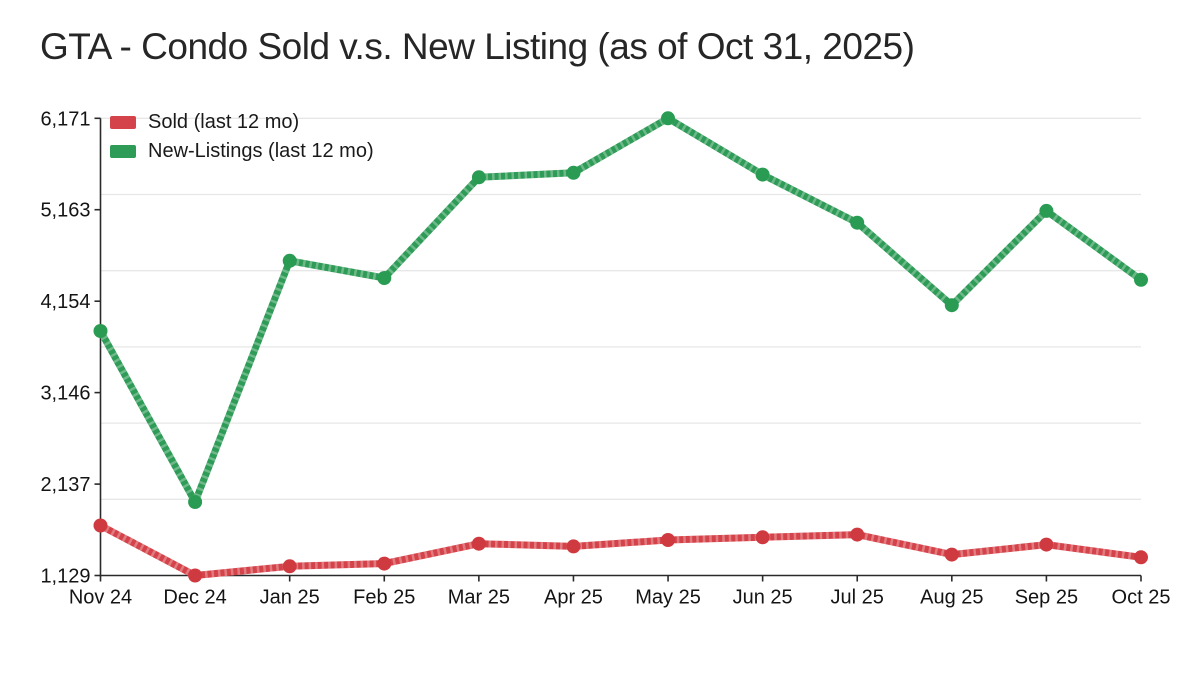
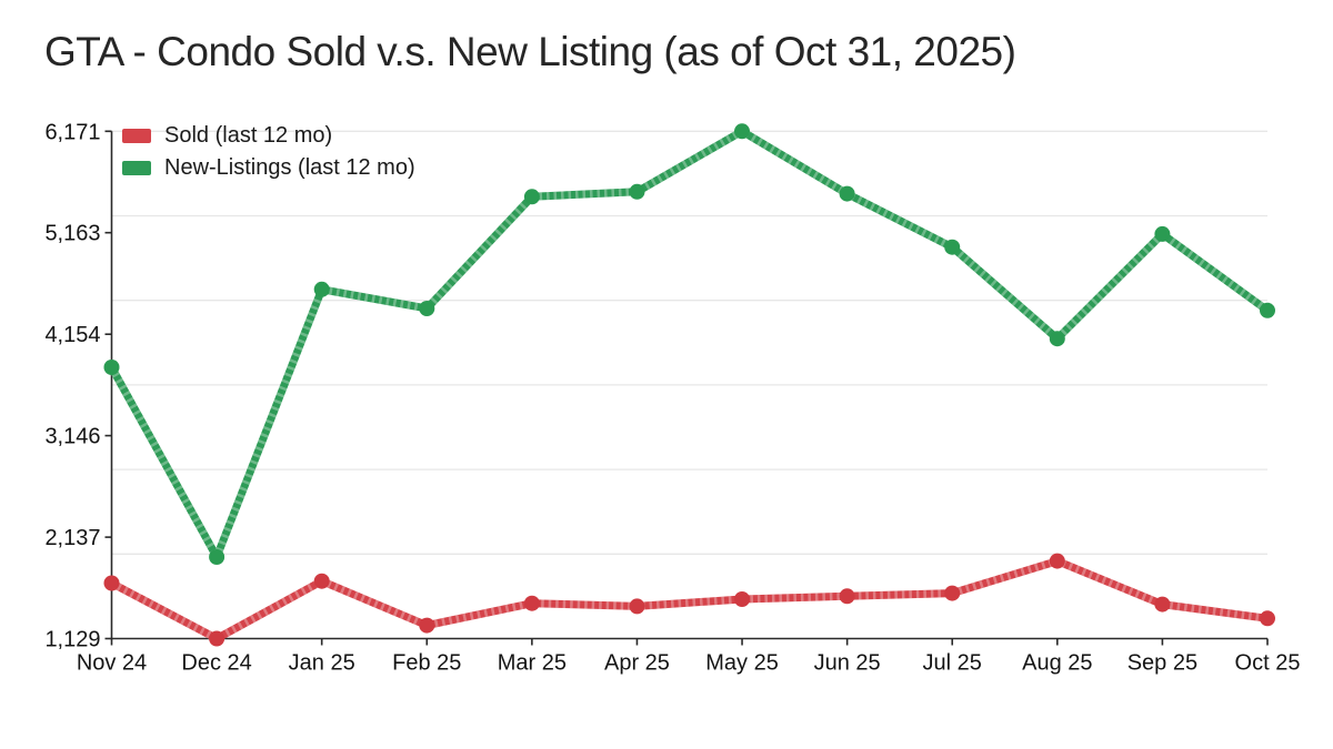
Sold (last 12 mo)/Jan 25: 1200 -> 1700
Sold (last 12 mo)/Aug 25: 1400 -> 1900
